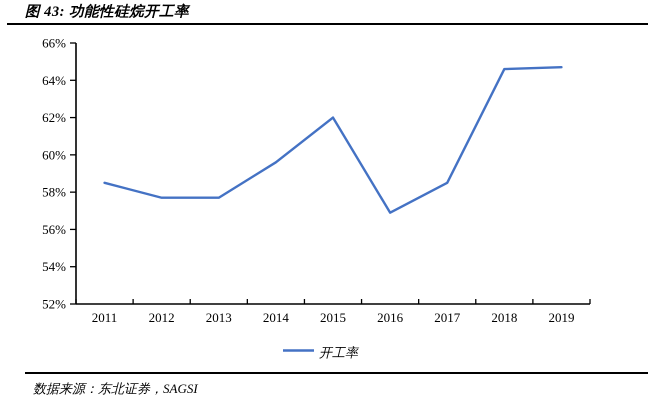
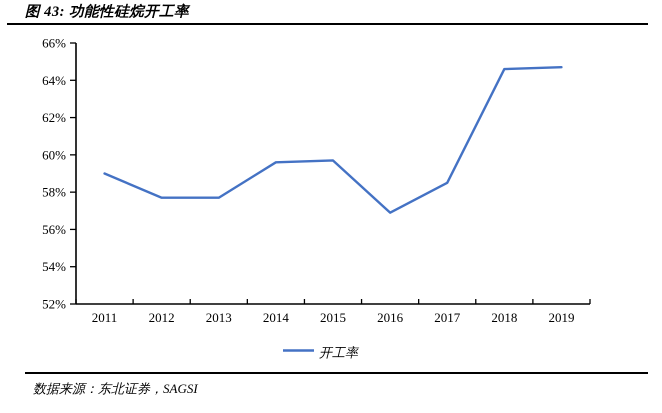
2011: 58.5% -> 59.0%
2015: 62.0% -> 59.7%
